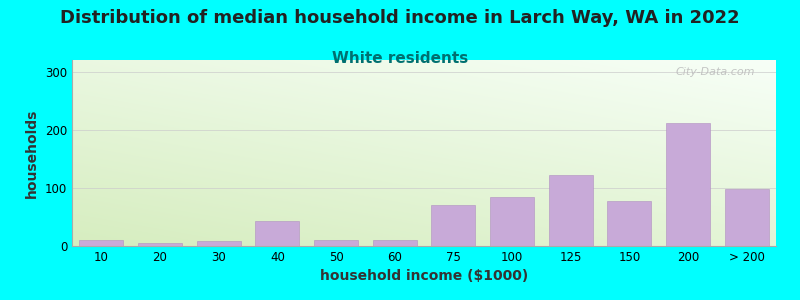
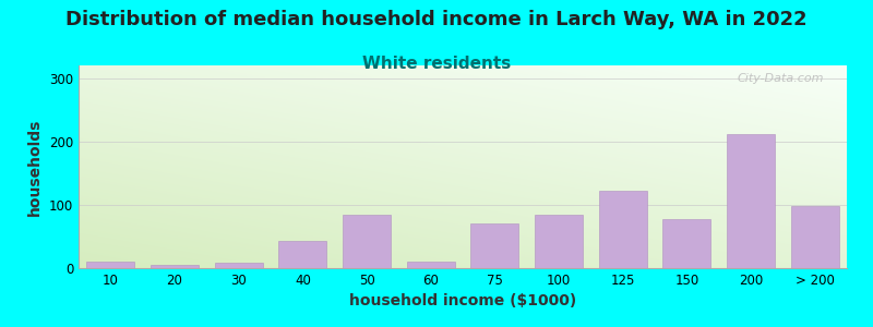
50: 10 -> 84
